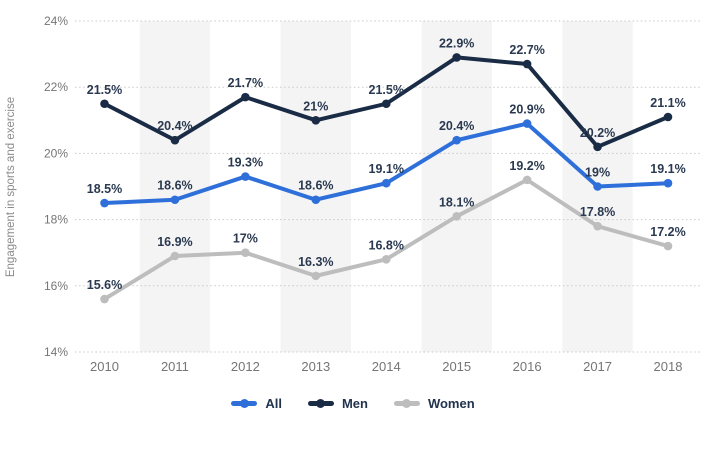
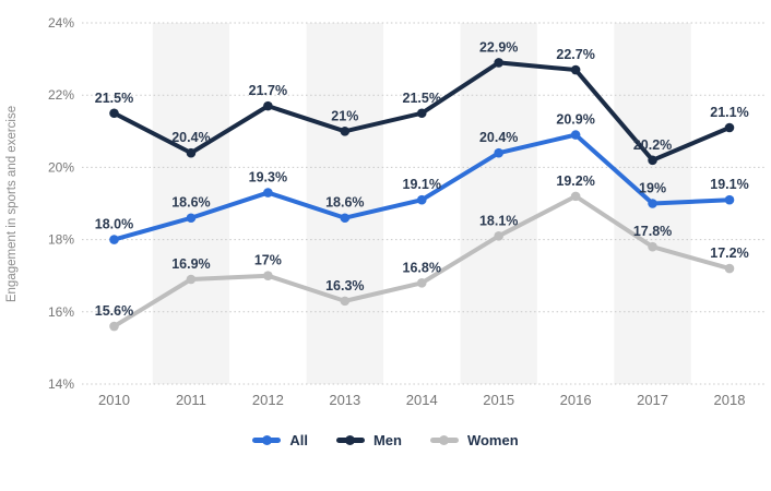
All/2010: 18.5% -> 18.0%
